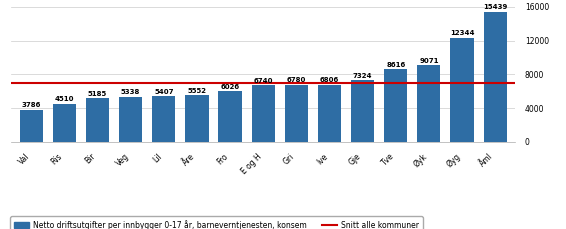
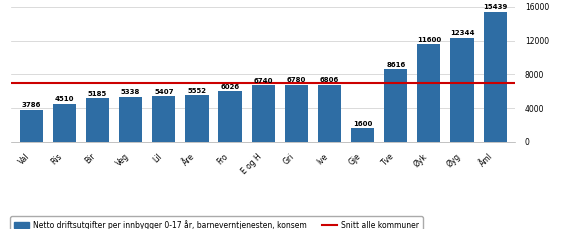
Gje: 7300 -> 1600
Øyk: 9100 -> 11600
